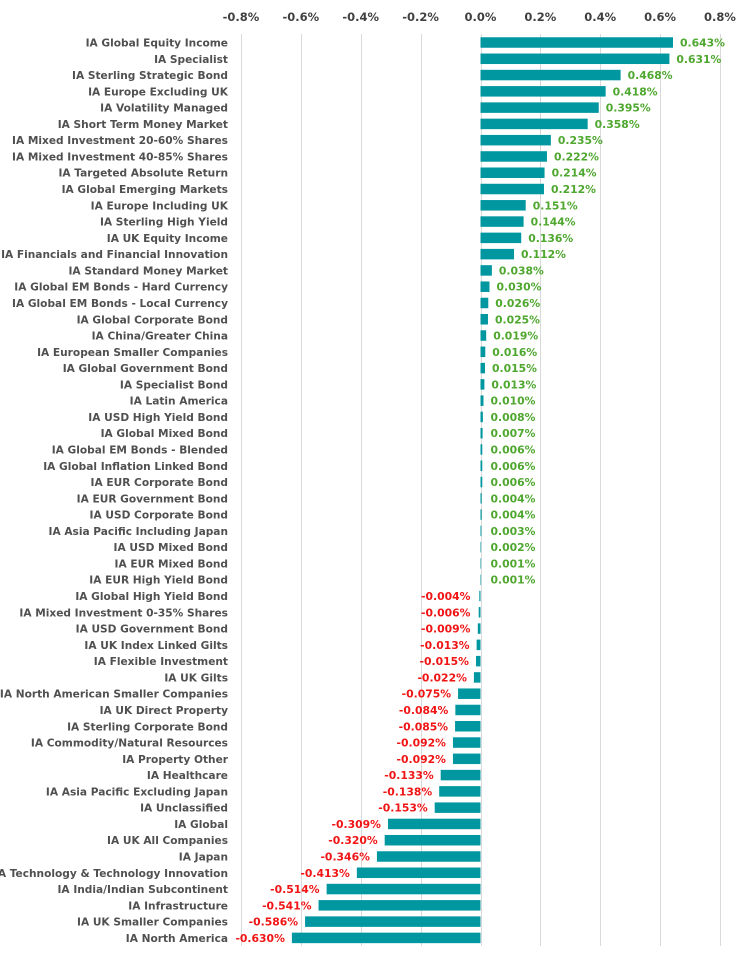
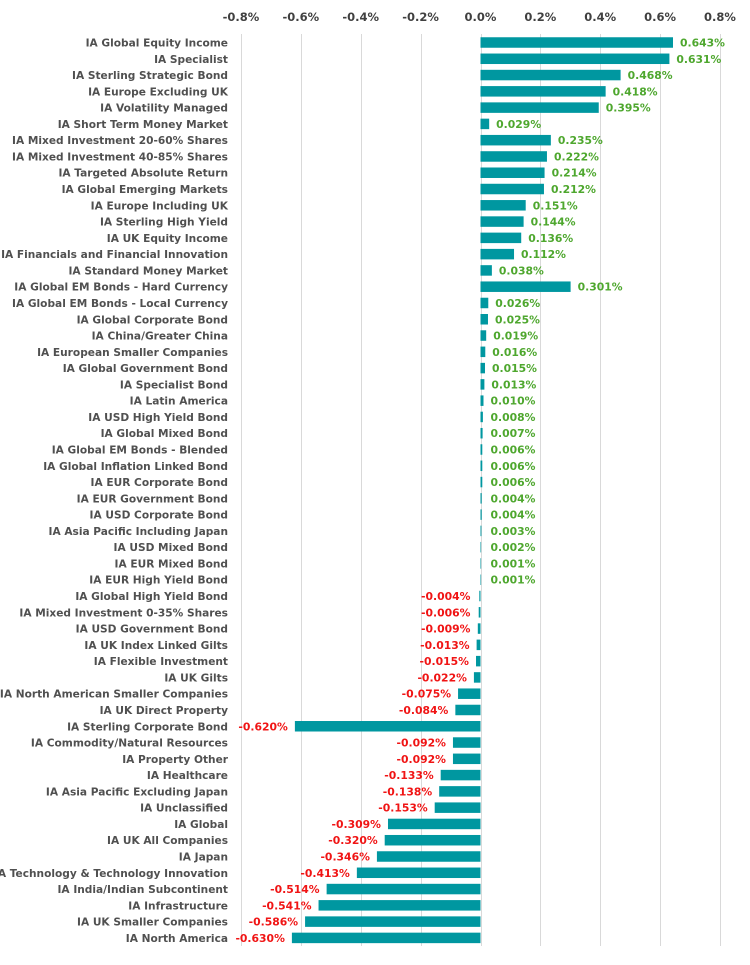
IA Short Term Money Market: 0.358% -> 0.029%
IA Global EM Bonds - Hard Currency: 0.030% -> 0.301%
IA Sterling Corporate Bond: -0.085% -> -0.620%
